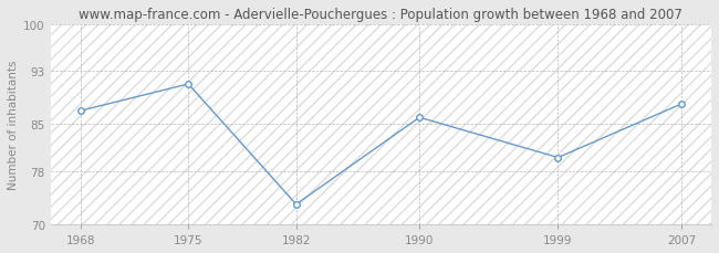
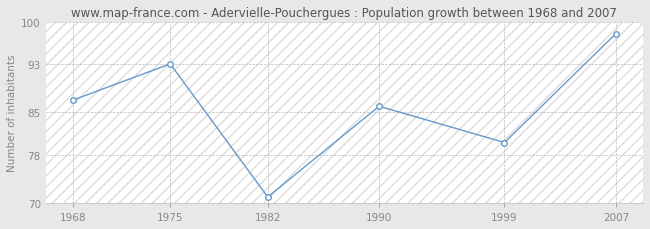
1975: 91 -> 93
1982: 73 -> 71
2007: 88 -> 98
